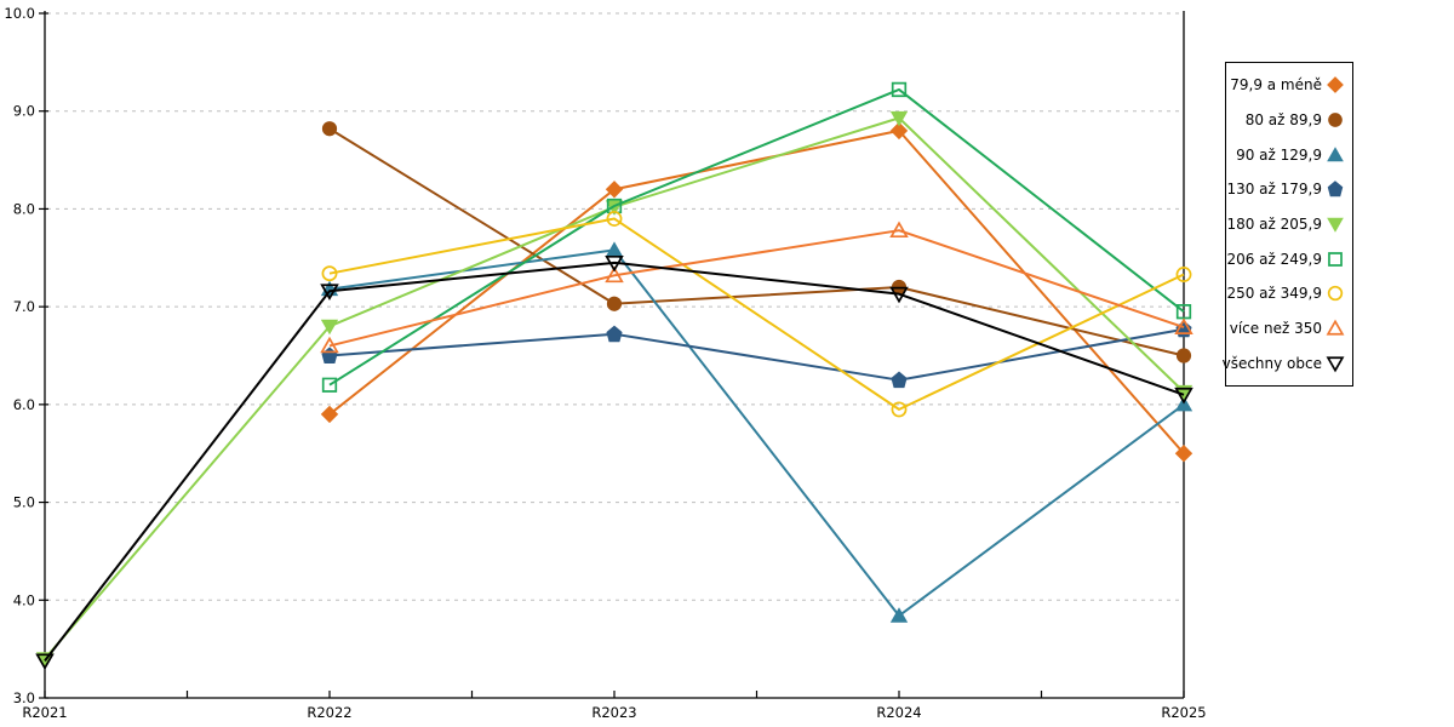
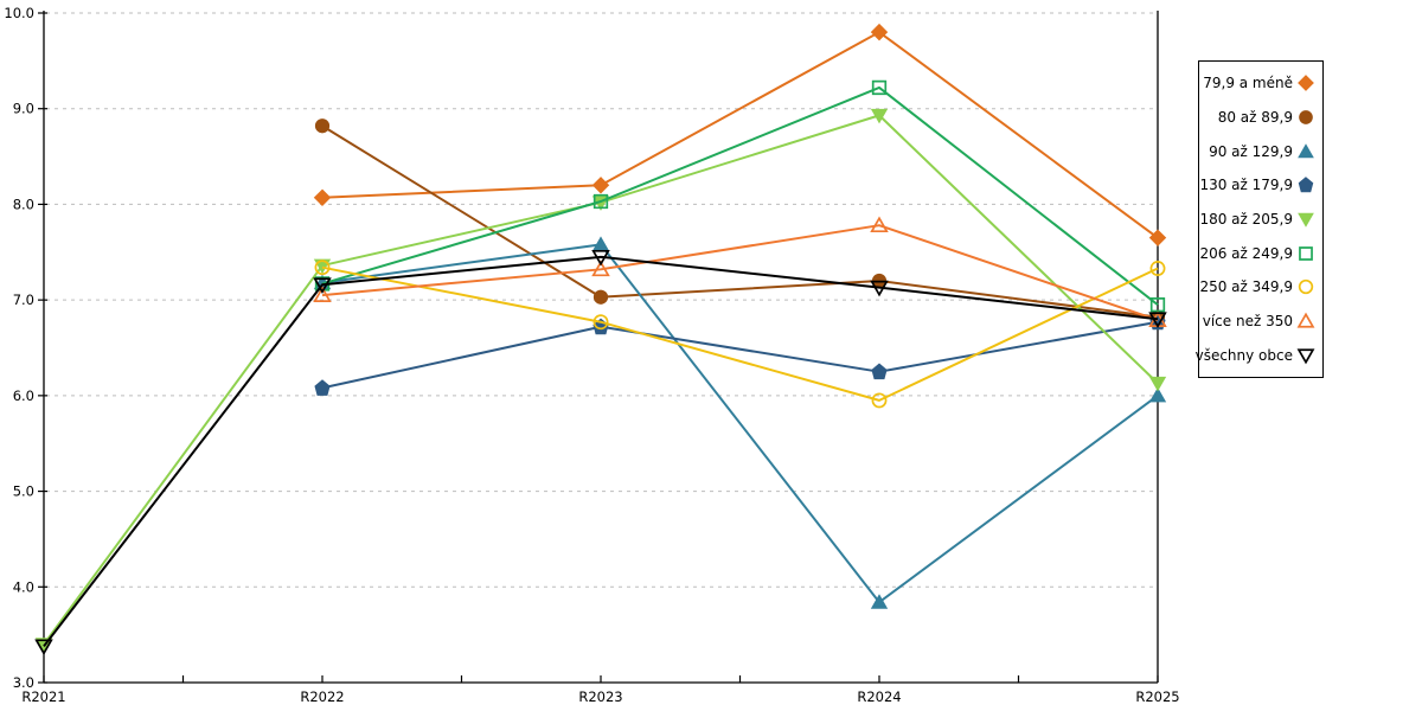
79,9 a méně/R2022: 5.9 -> 8.1
130 až 179,9/R2022: 6.5 -> 6.1
180 až 205,9/R2022: 6.8 -> 7.4
206 až 249,9/R2022: 6.2 -> 7.2
více než 350/R2022: 6.6 -> 7.0
250 až 349,9/R2023: 7.9 -> 6.8
79,9 a méně/R2024: 8.8 -> 9.8
79,9 a méně/R2025: 5.5 -> 7.7
80 až 89,9/R2025: 6.5 -> 6.8
všechny obce/R2025: 6.1 -> 6.8
